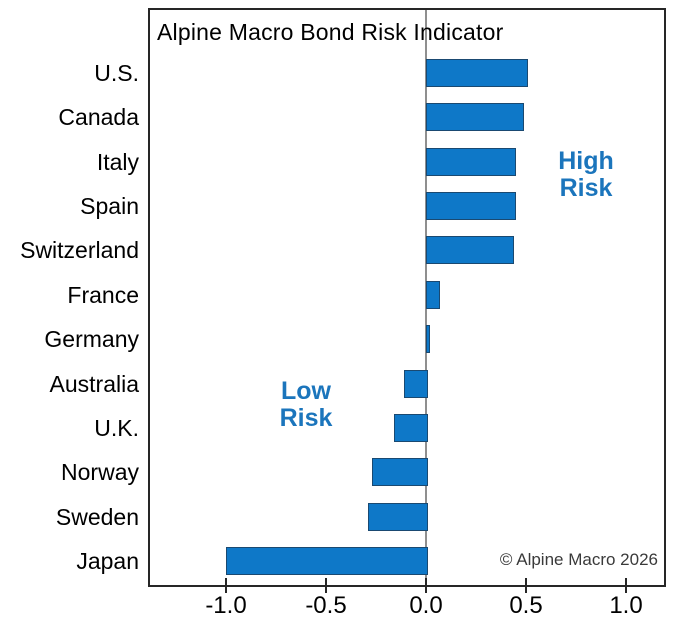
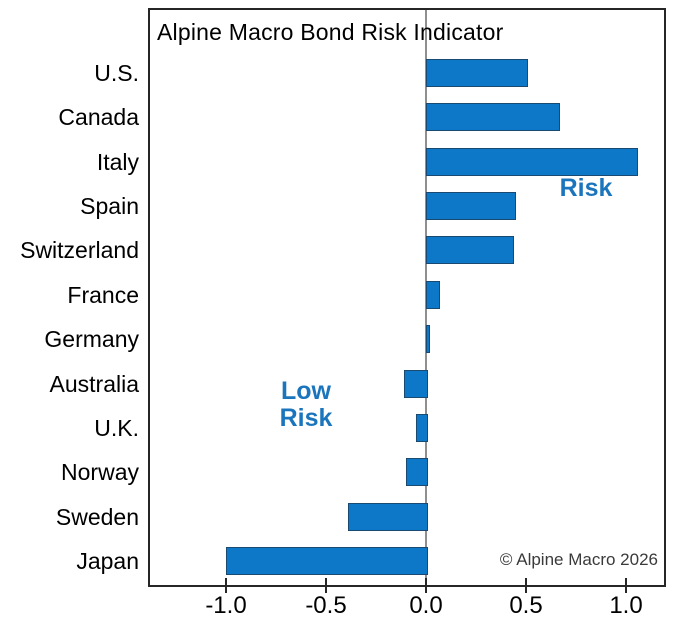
Canada: 0.48 -> 0.66
Italy: 0.44 -> 1.05
U.K.: -0.16 -> -0.05
Norway: -0.27 -> -0.10
Sweden: -0.29 -> -0.39
